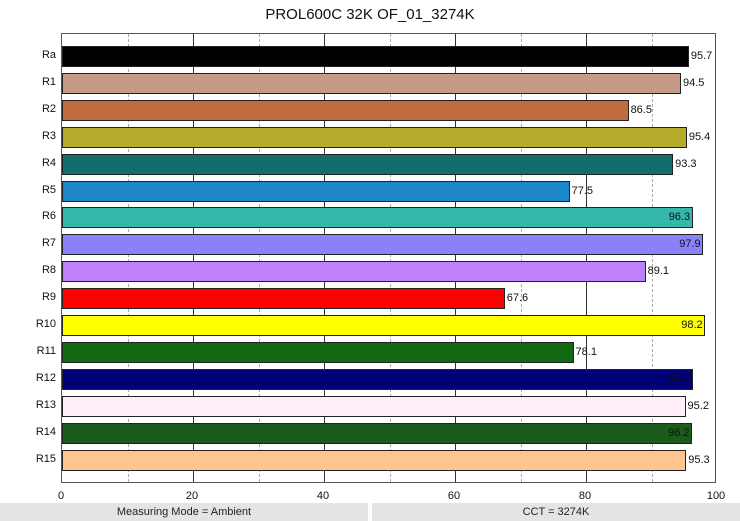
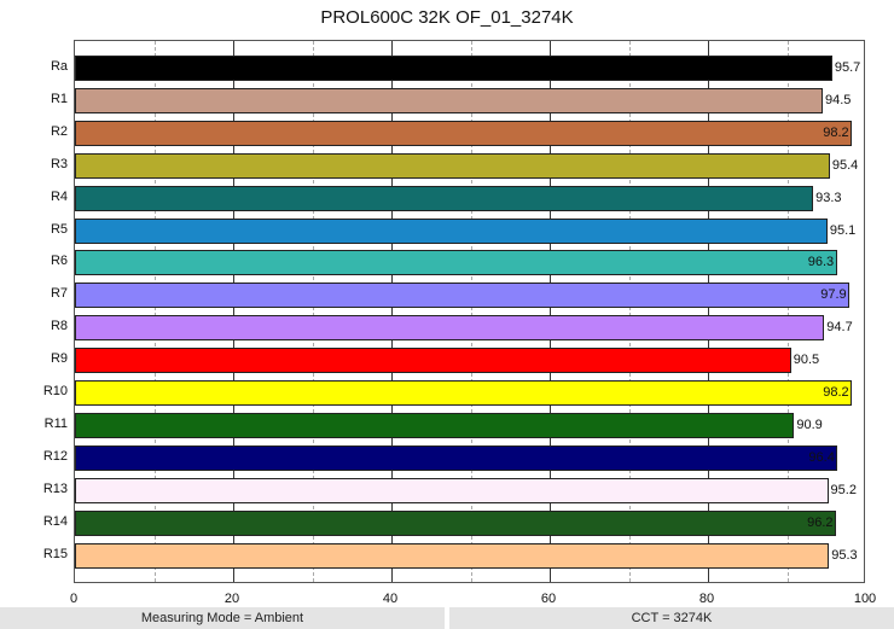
R2: 86.5 -> 98.2
R5: 77.5 -> 95.1
R8: 89.1 -> 94.7
R9: 67.6 -> 90.5
R11: 78.1 -> 90.9
